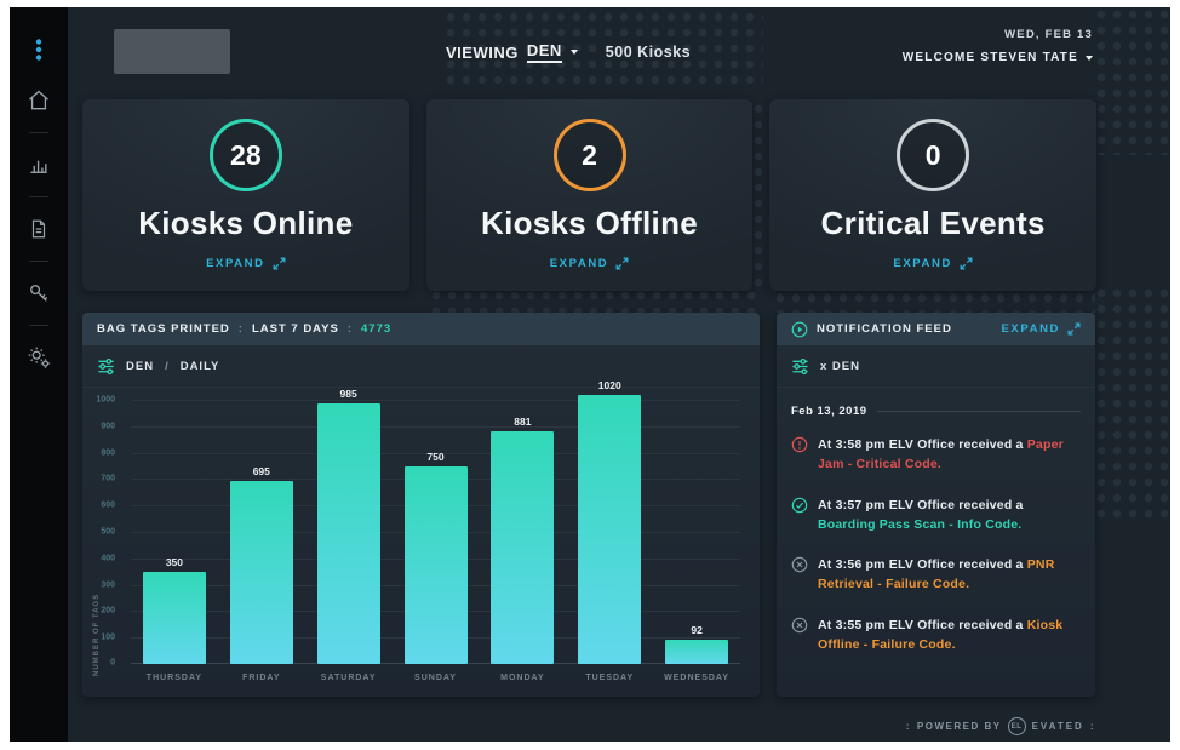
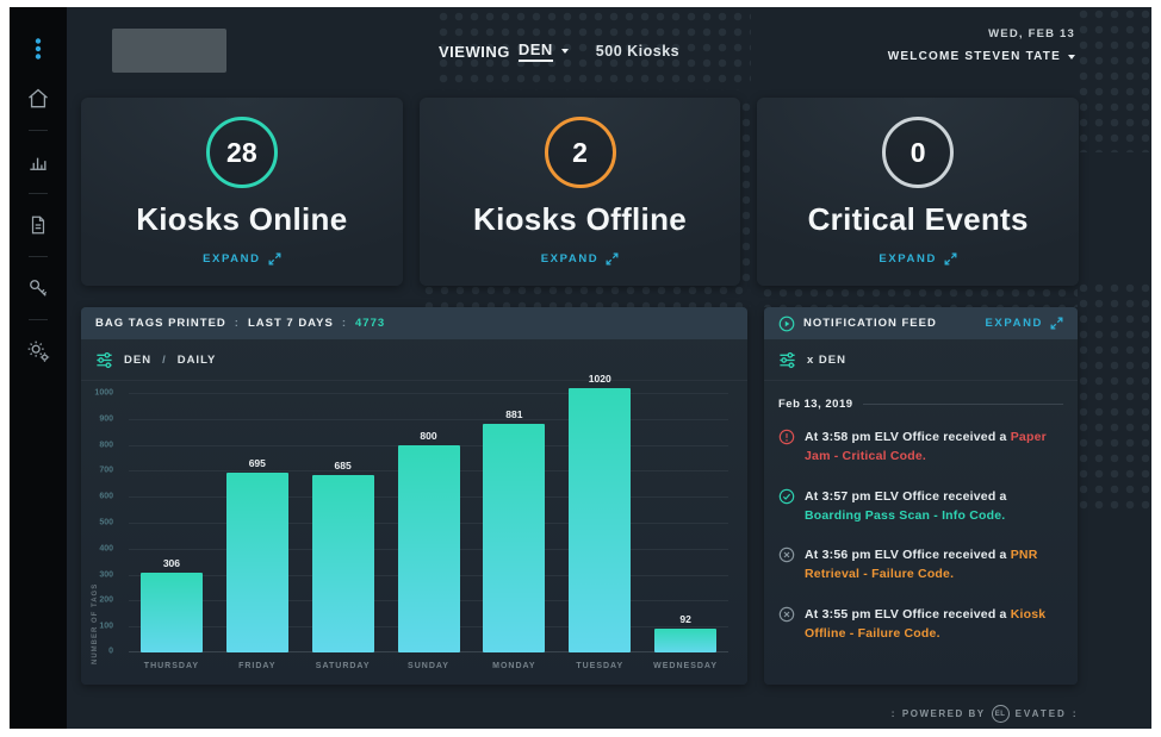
THURSDAY: 350 -> 306
SATURDAY: 985 -> 685
SUNDAY: 750 -> 800
